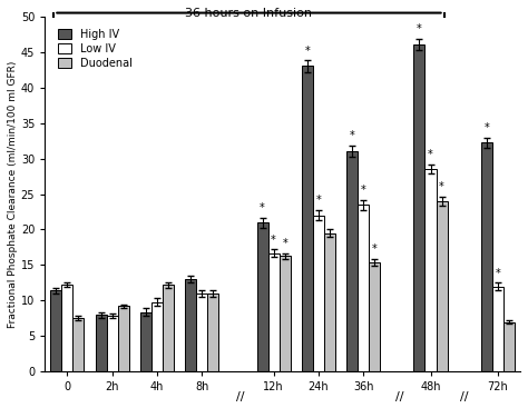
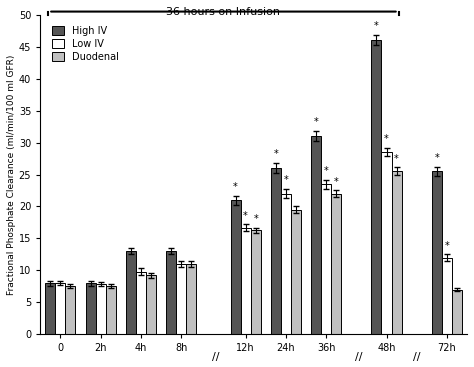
High IV/0: 11.4 -> 8.0
Low IV/0: 12.2 -> 8.0
Duodenal/2h: 9.2 -> 7.5
High IV/4h: 8.4 -> 13.0
Duodenal/4h: 12.2 -> 9.2
High IV/24h: 43.0 -> 26.0
Duodenal/36h: 15.4 -> 22.0
Duodenal/48h: 24.0 -> 25.5
High IV/72h: 32.2 -> 25.5
